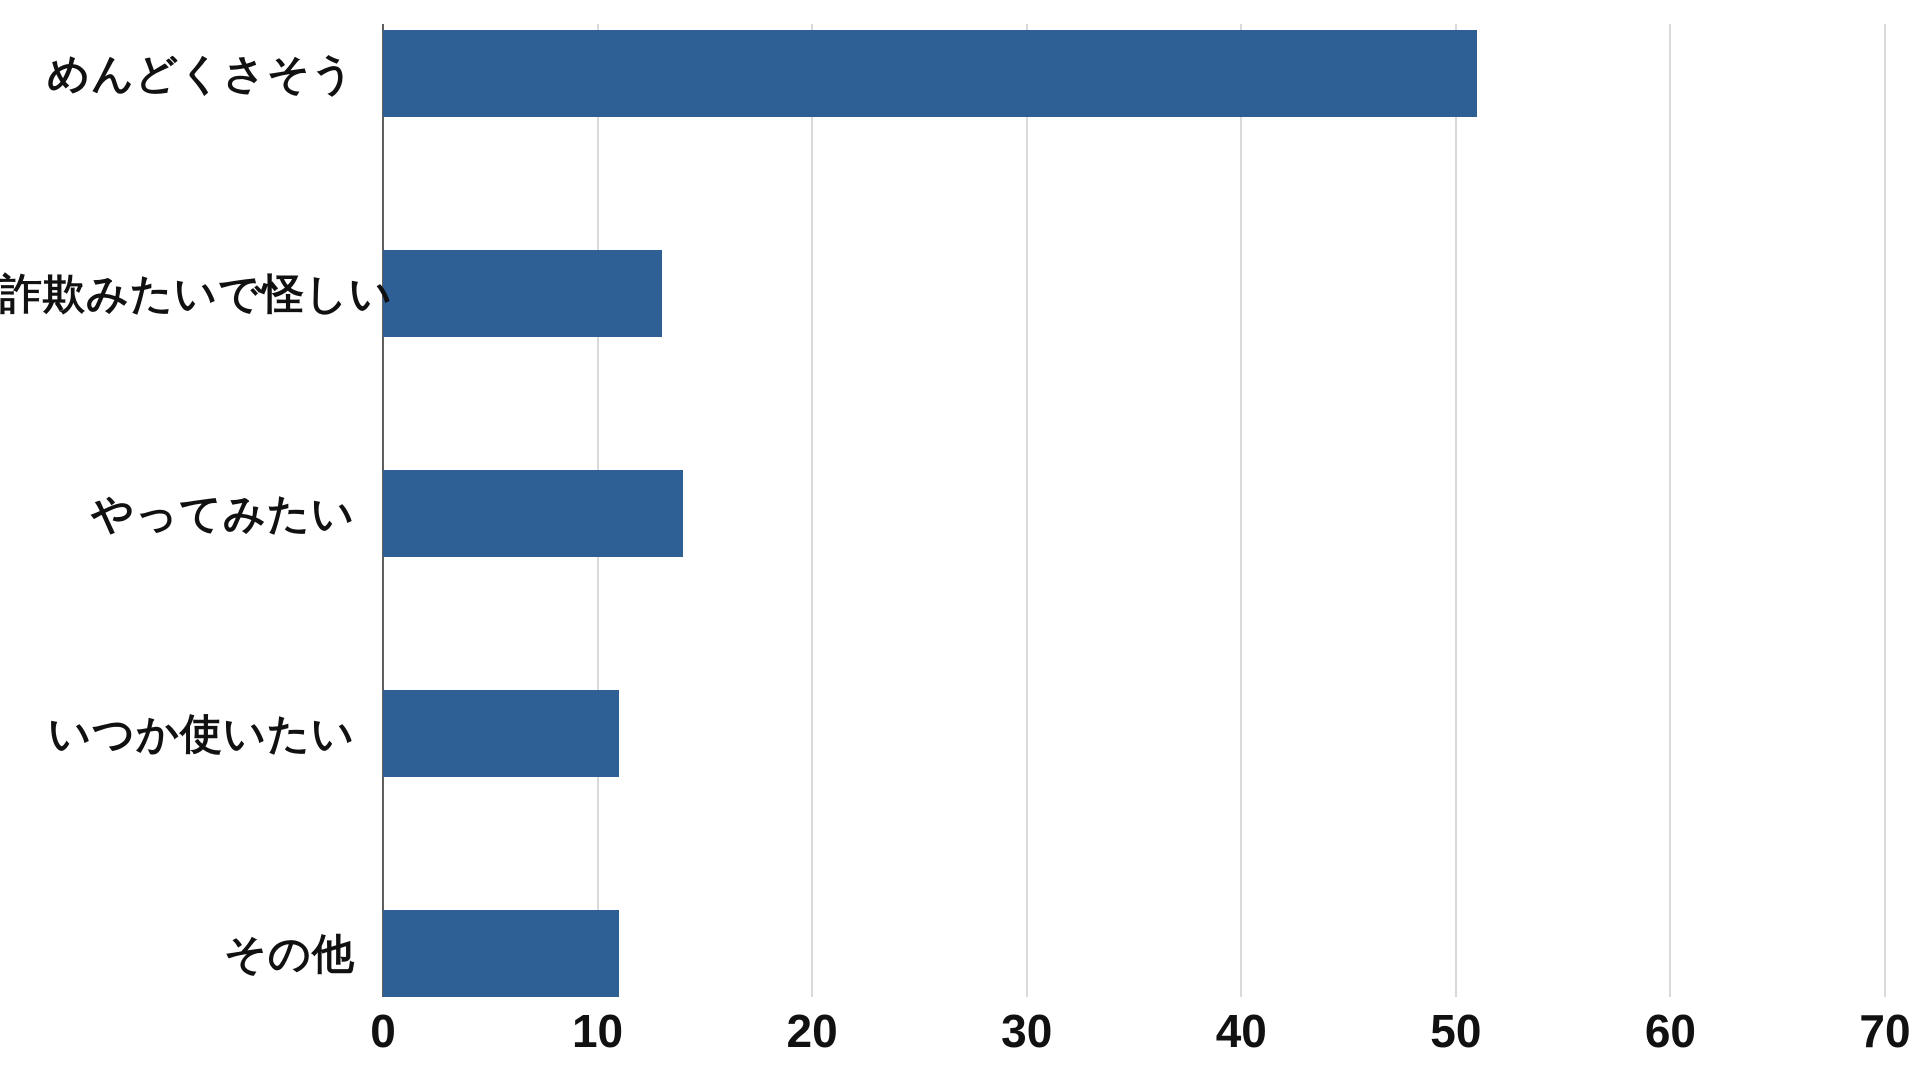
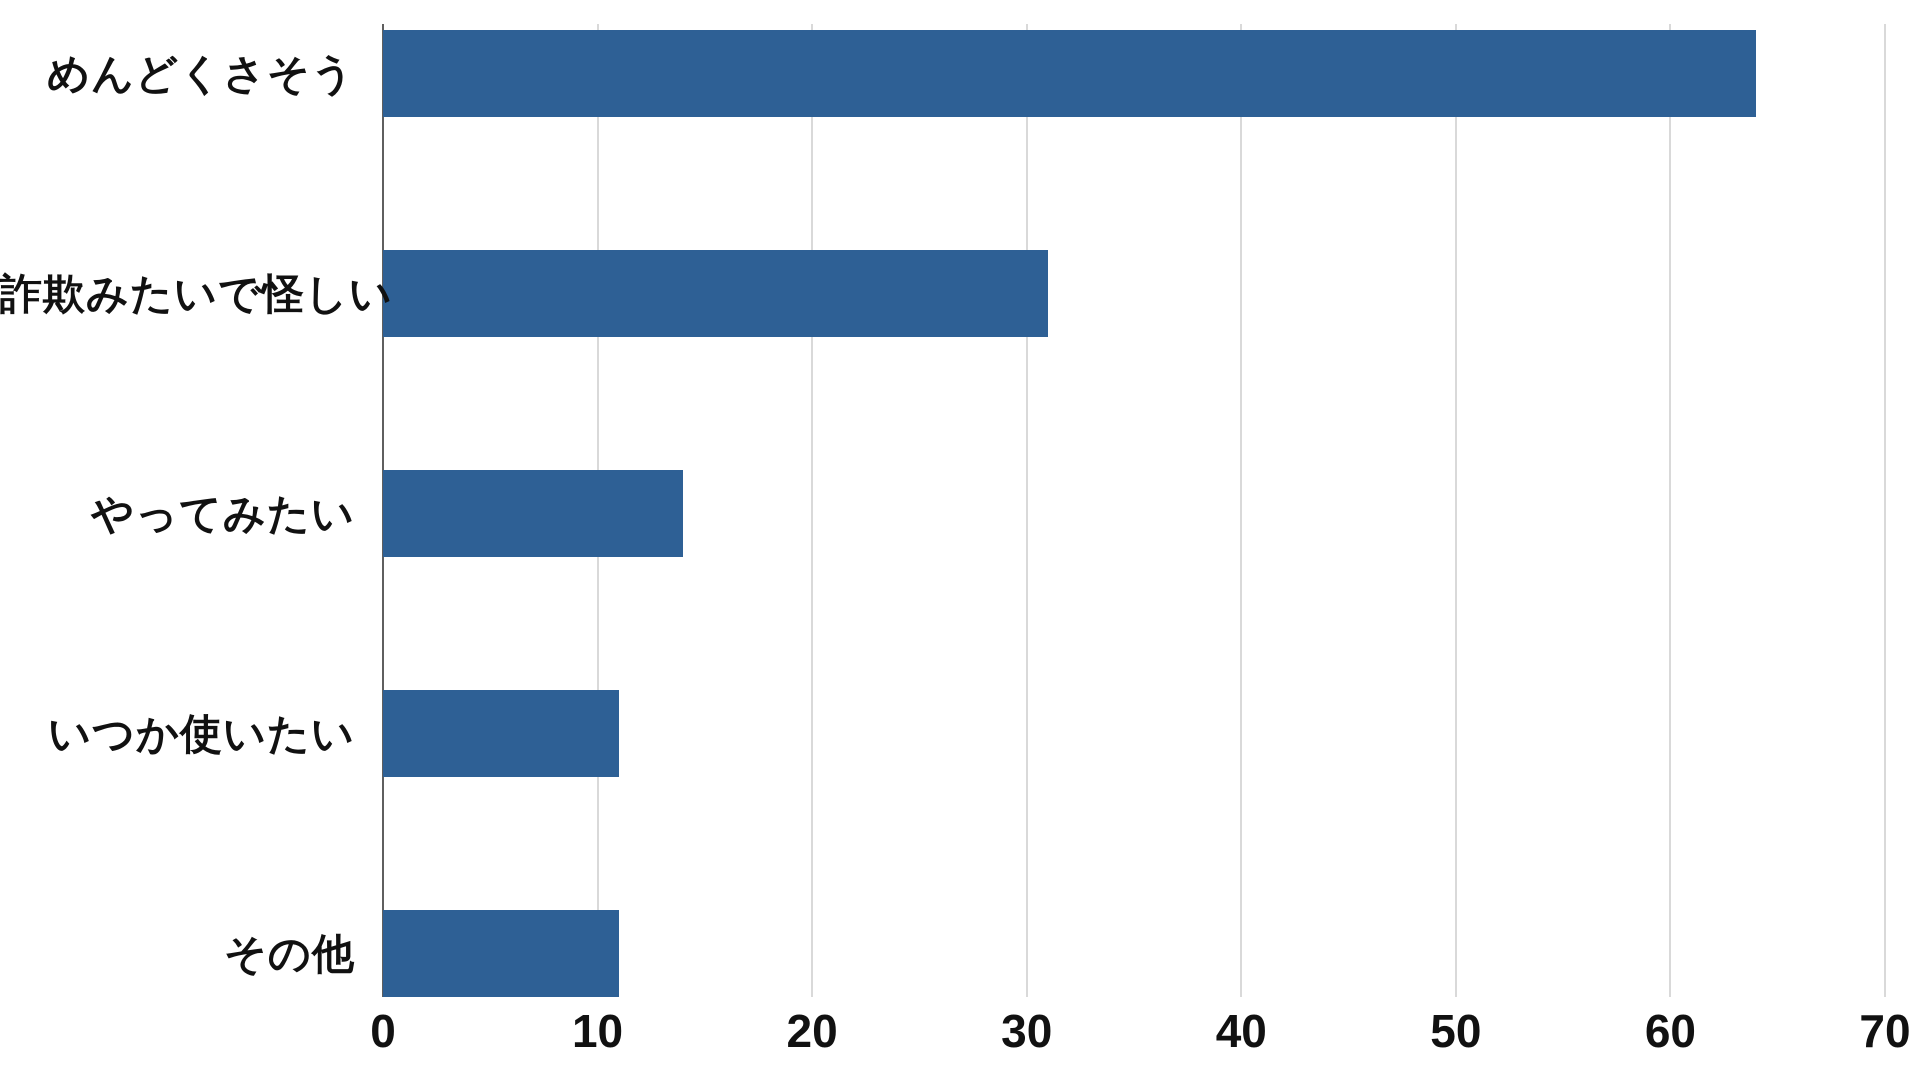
めんどくさそう: 51 -> 64
詐欺みたいで怪しい: 13 -> 31
